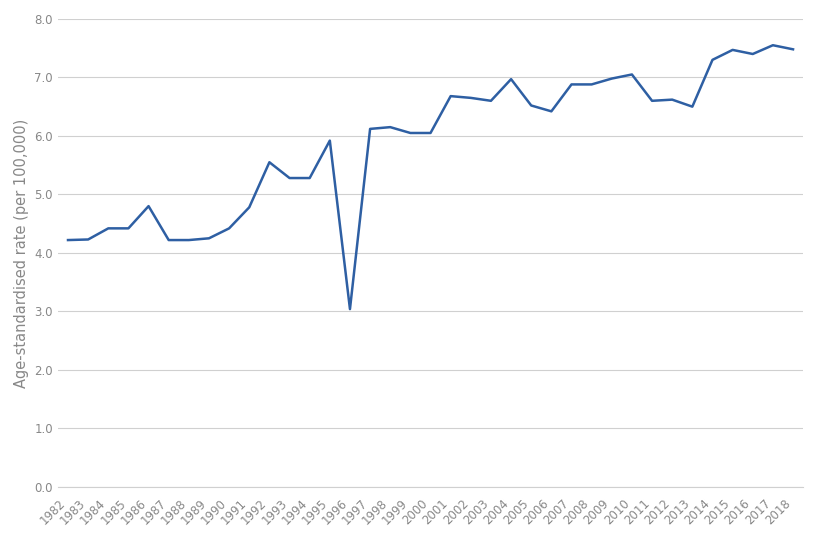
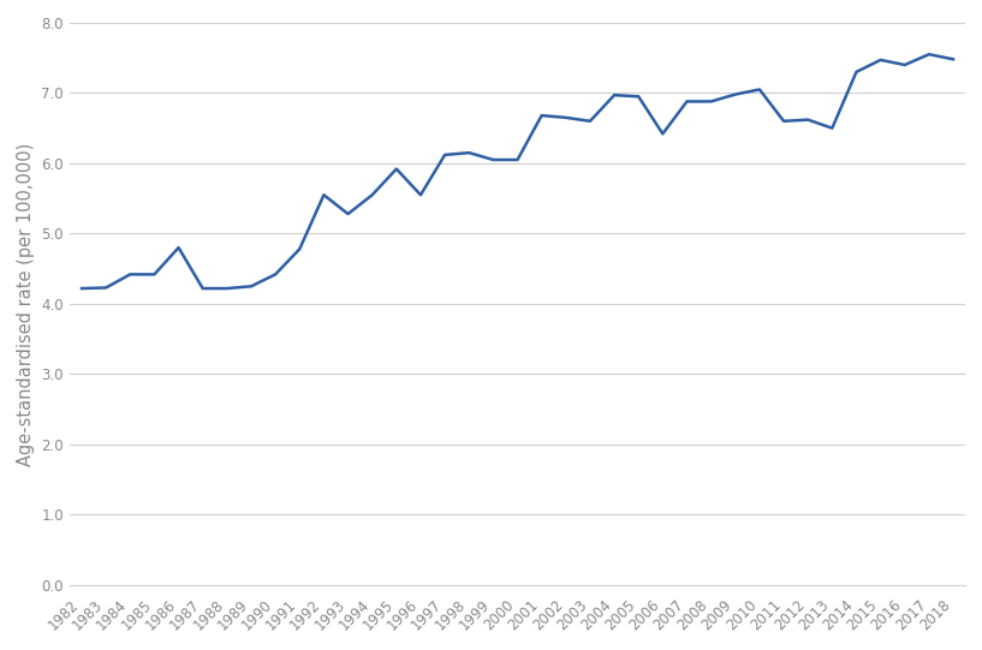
1994: 5.28 -> 5.55
1996: 3.04 -> 5.55
2005: 6.52 -> 6.95
